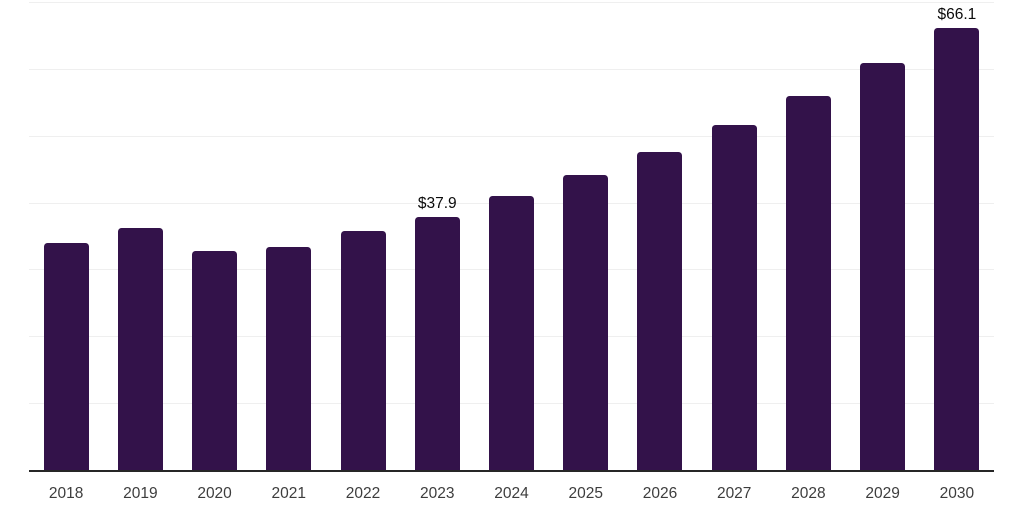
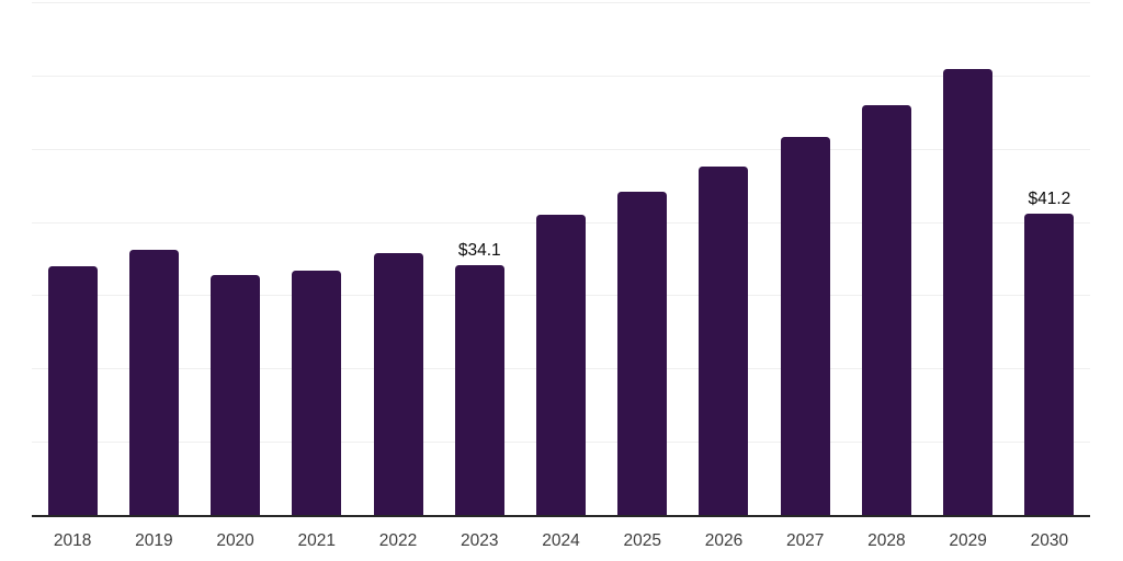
2023: $37.9 -> $34.1
2030: $66.1 -> $41.2
